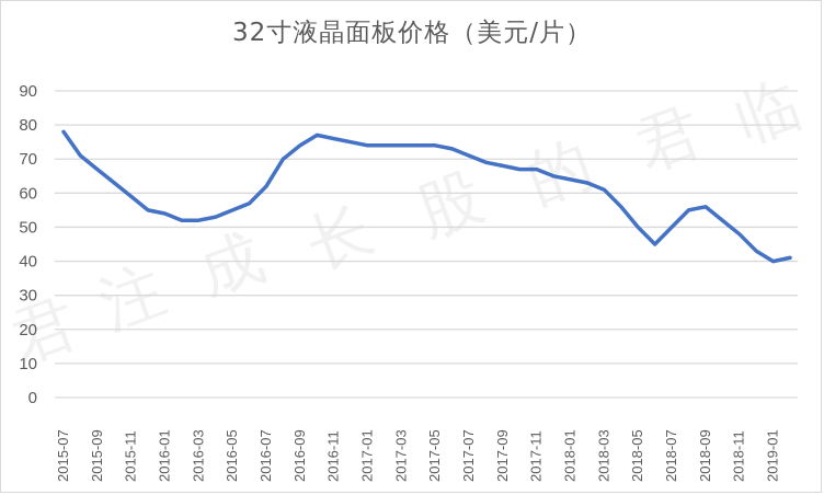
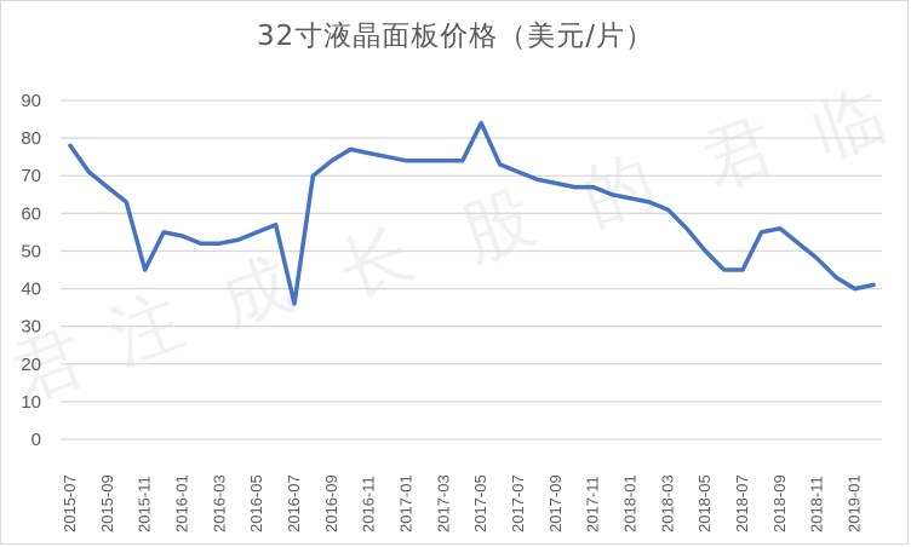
2015-11: 59 -> 45
2016-07: 62 -> 36
2017-05: 74 -> 84
2018-07: 50 -> 45
